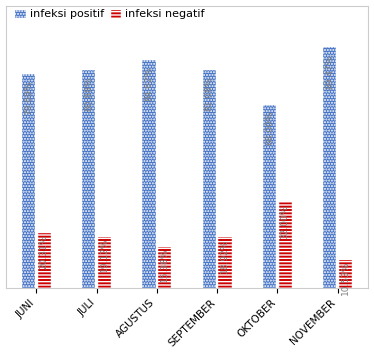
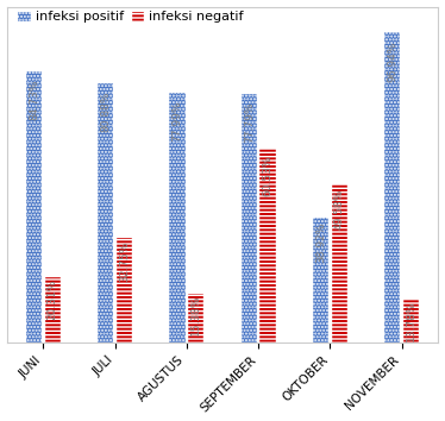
infeksi positif/JUNI: 79.69% -> 84.73%
infeksi negatif/JULI: 19.12% -> 32.75%
infeksi positif/AGUSTUS: 84.62% -> 77.99%
infeksi positif/SEPTEMBER: 81.08% -> 77.79%
infeksi negatif/SEPTEMBER: 18.92% -> 60.53%
infeksi positif/OKTOBER: 68.00% -> 38.92%
infeksi negatif/OKTOBER: 32.00% -> 49.58%
infeksi positif/NOVEMBER: 89.47% -> 96.94%
infeksi negatif/NOVEMBER: 10.53% -> 13.78%
